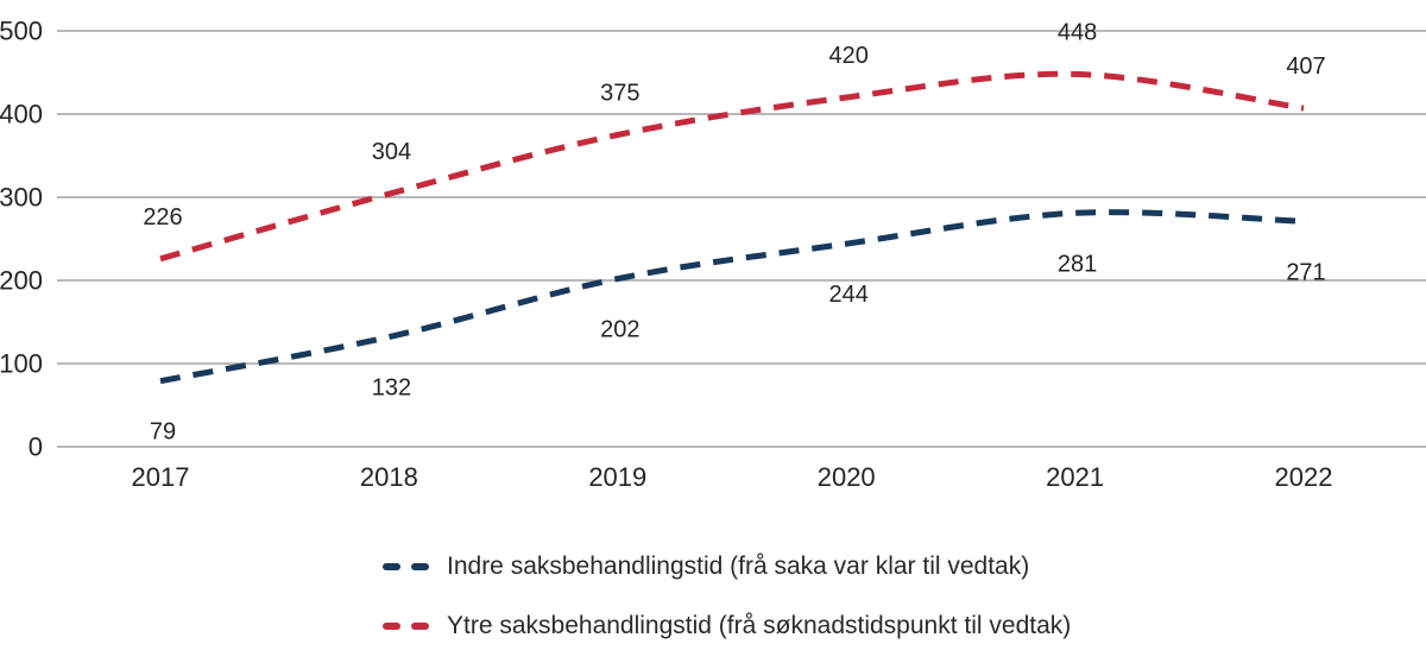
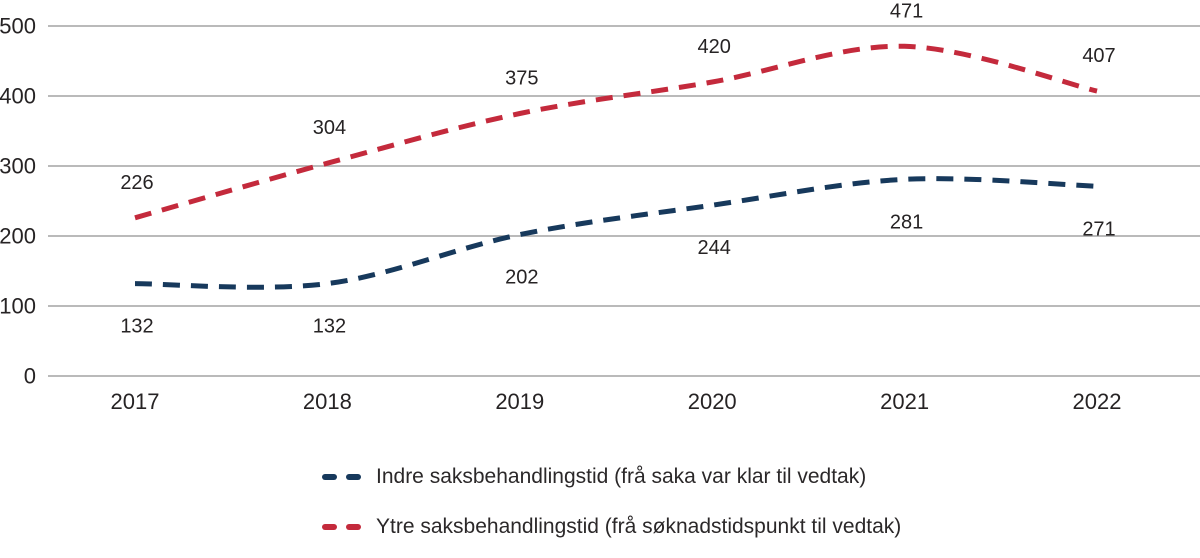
Indre saksbehandlingstid (frå saka var klar til vedtak)/2017: 79 -> 132
Ytre saksbehandlingstid (frå søknadstidspunkt til vedtak)/2021: 448 -> 471
